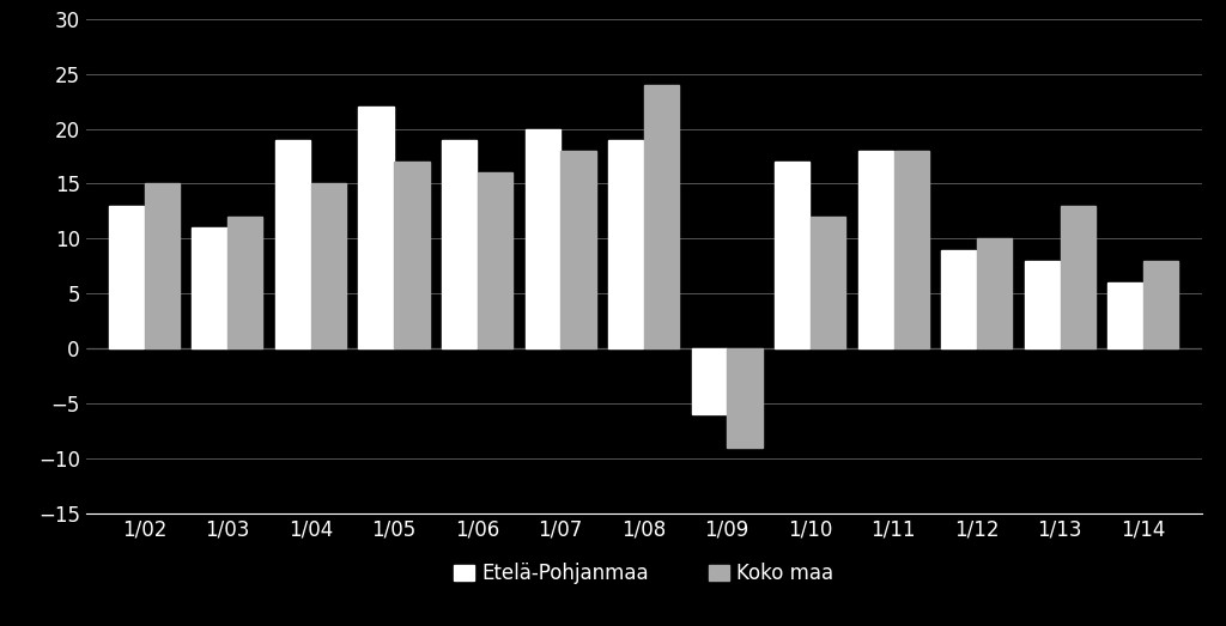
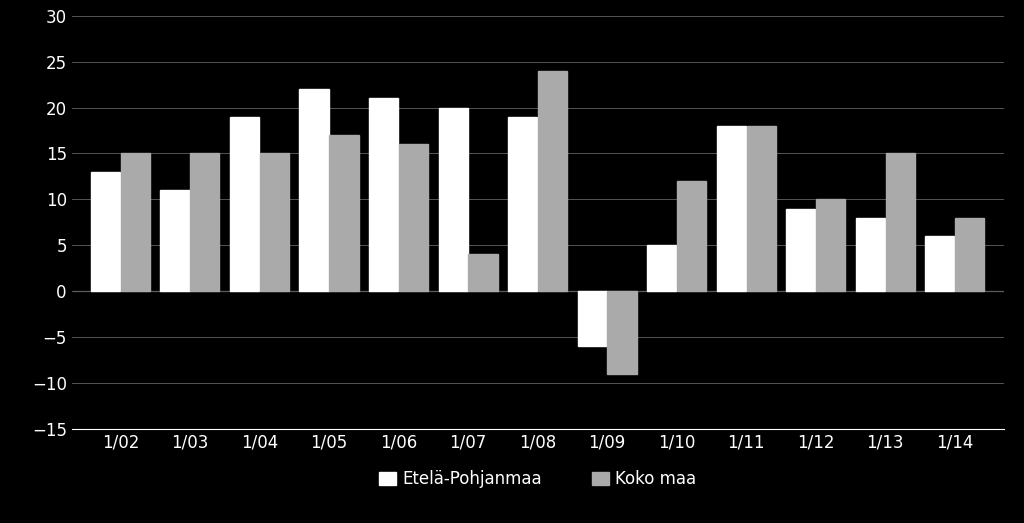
Koko maa/1/03: 12 -> 15
Etelä-Pohjanmaa/1/06: 19 -> 21
Koko maa/1/07: 18 -> 4
Etelä-Pohjanmaa/1/10: 17 -> 5
Koko maa/1/13: 13 -> 15
